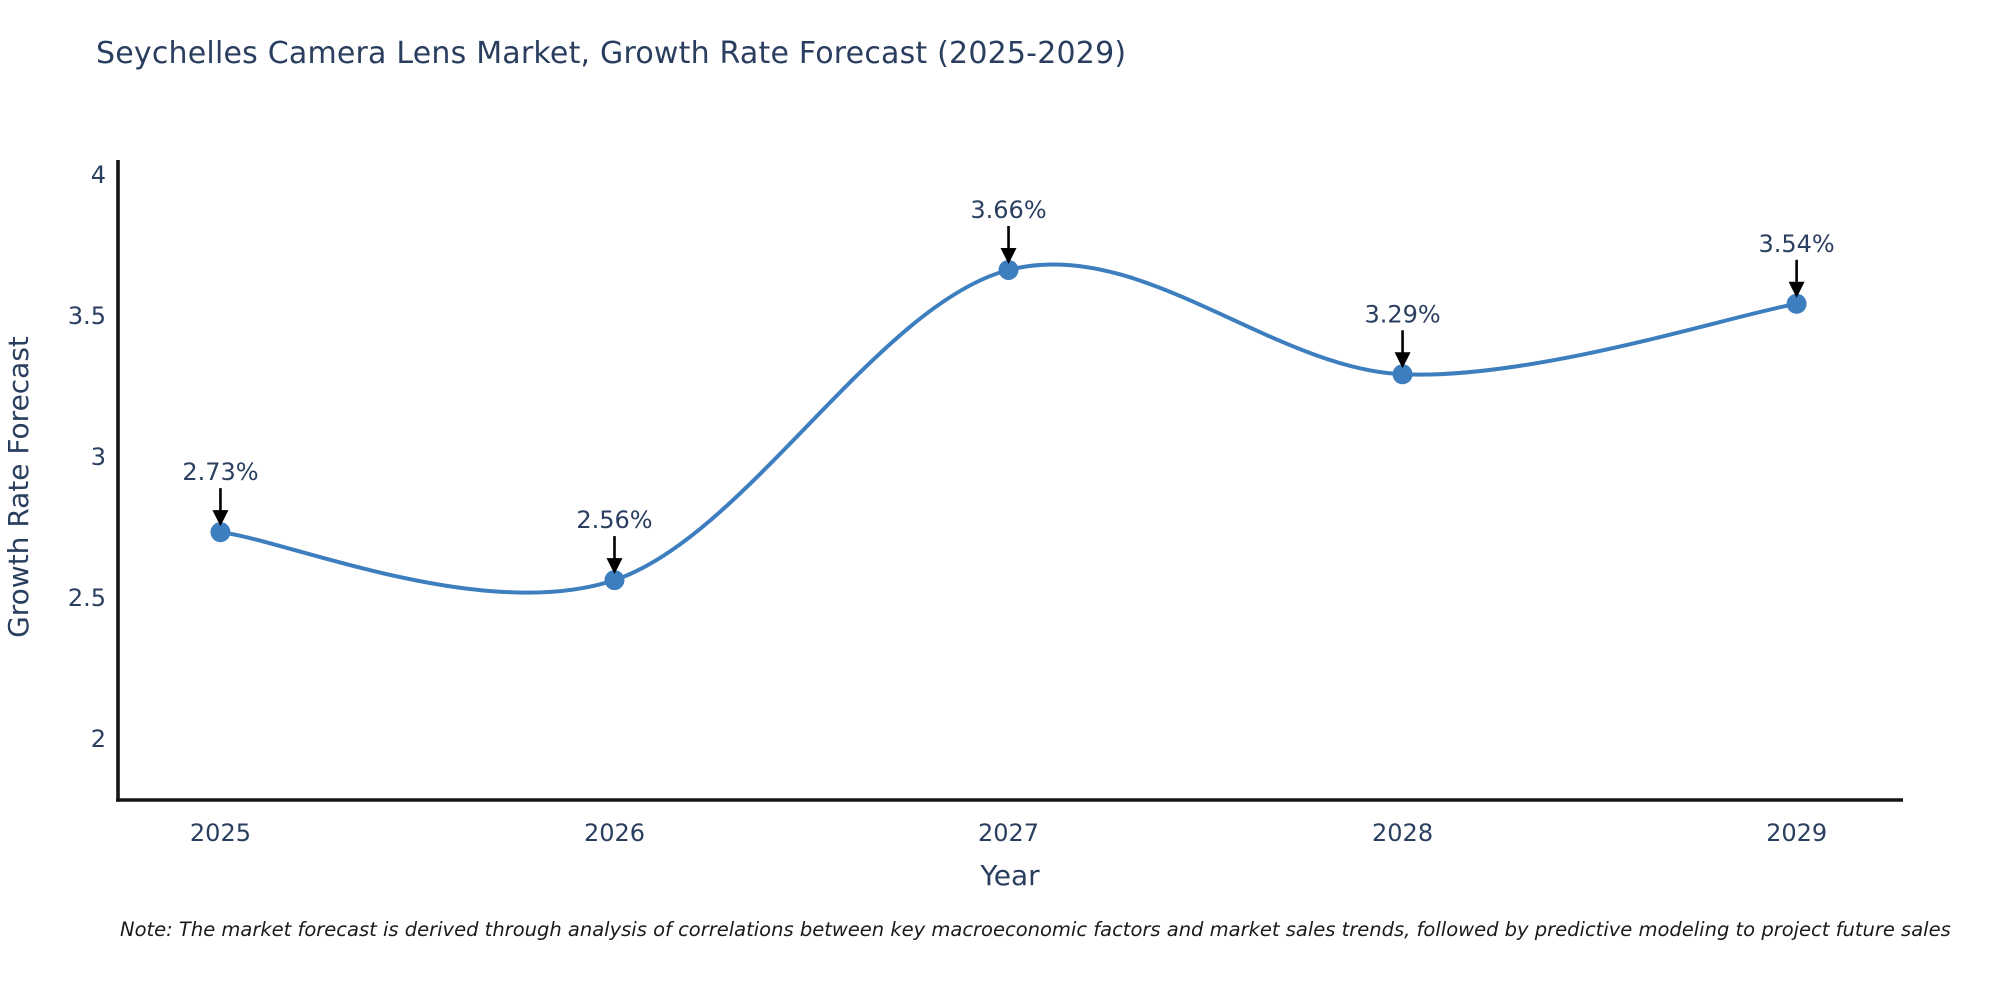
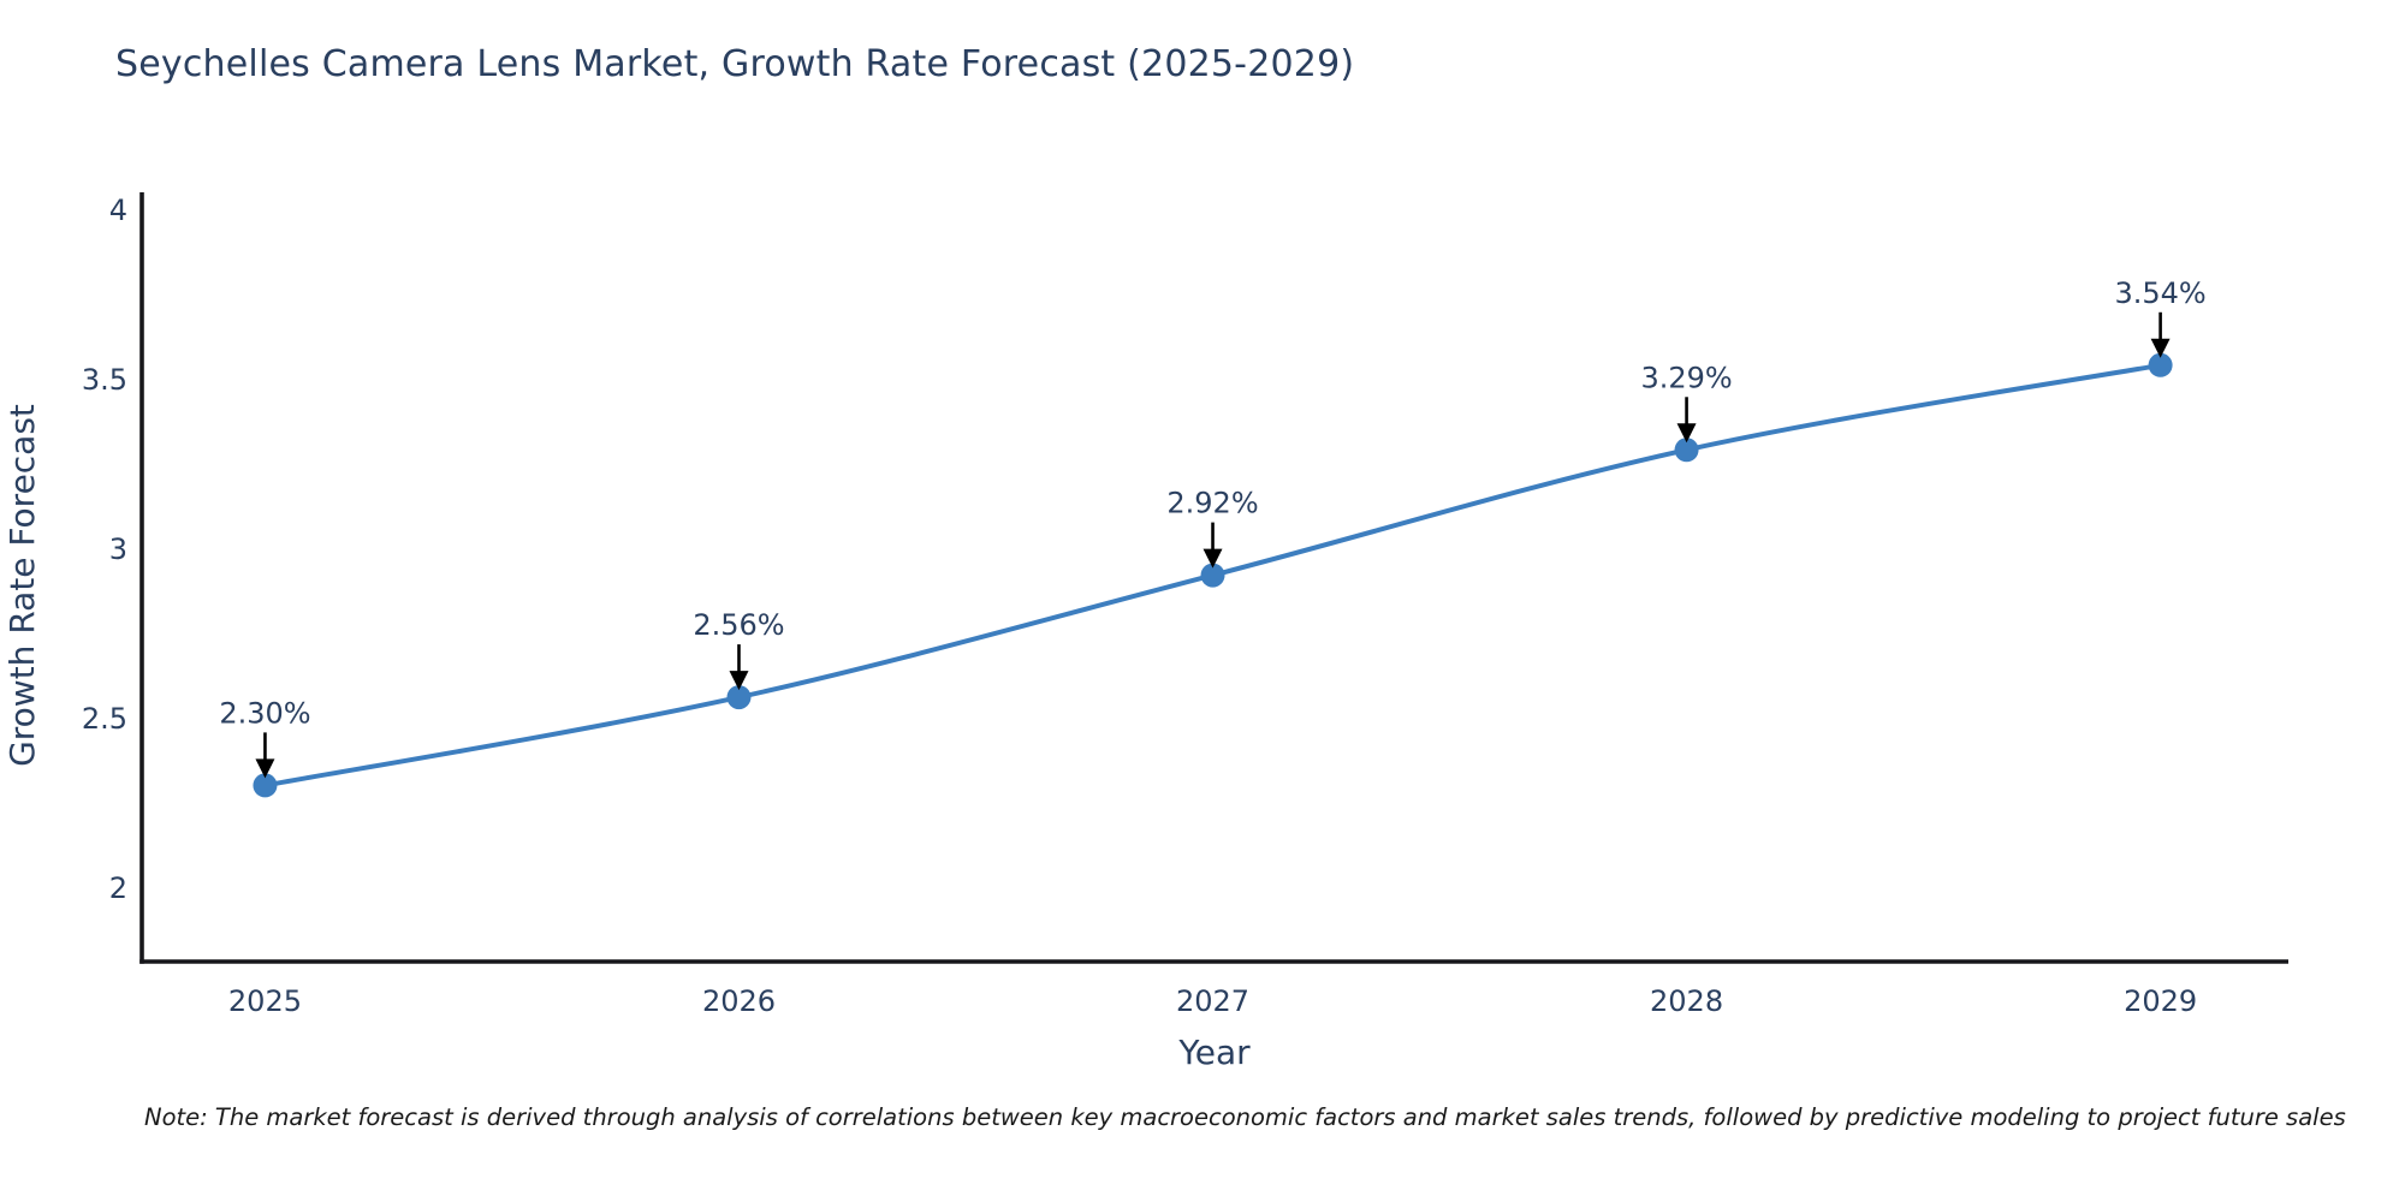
2025: 2.73% -> 2.30%
2027: 3.66% -> 2.92%
